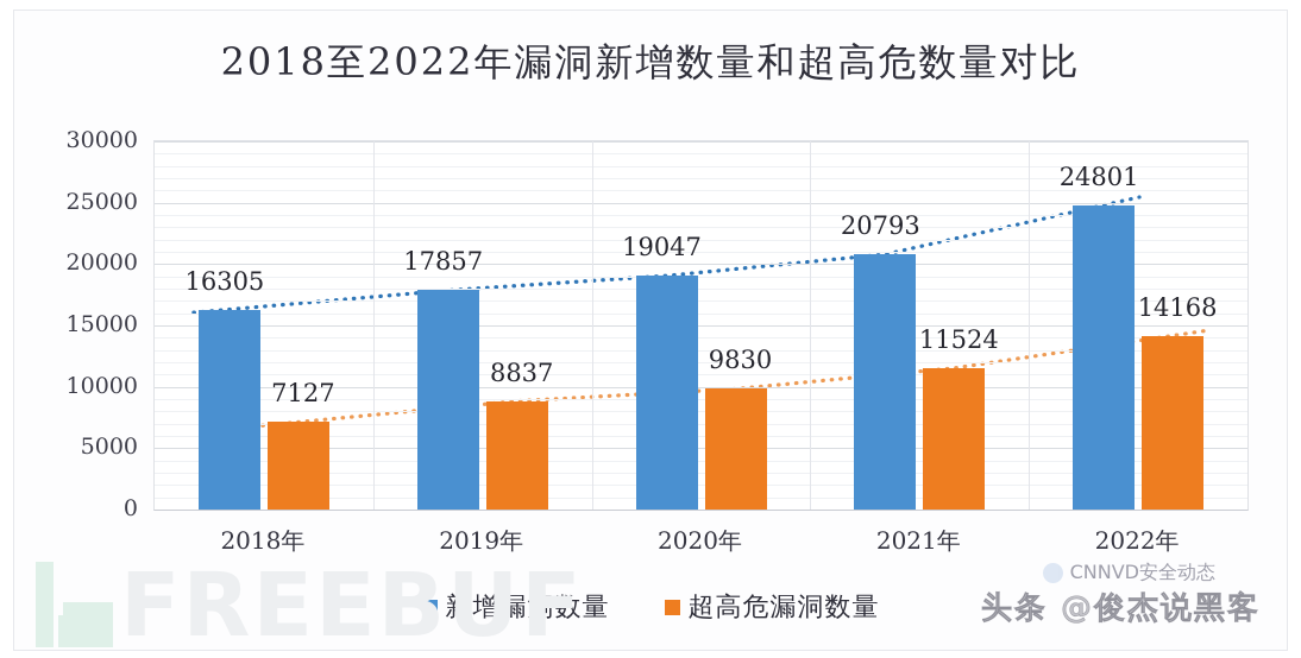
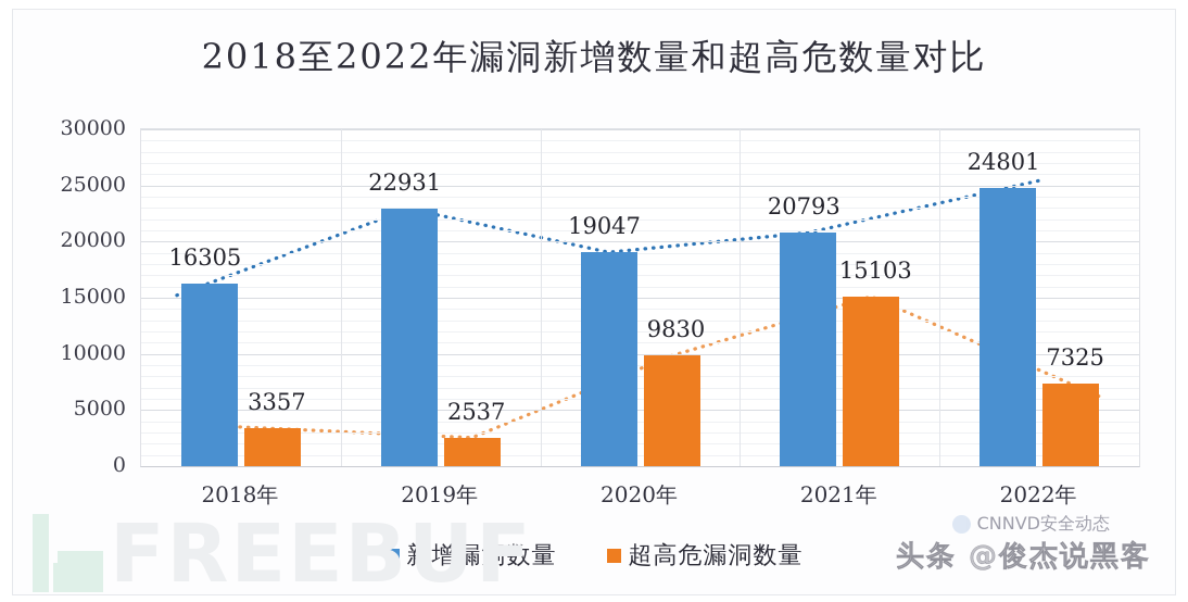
超高危漏洞数量/2018年: 7127 -> 3357
新增漏洞数量/2019年: 17857 -> 22931
超高危漏洞数量/2019年: 8837 -> 2537
超高危漏洞数量/2021年: 11524 -> 15103
超高危漏洞数量/2022年: 14168 -> 7325
